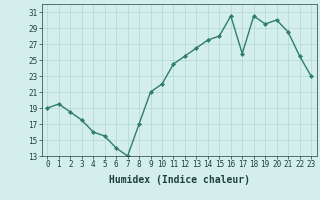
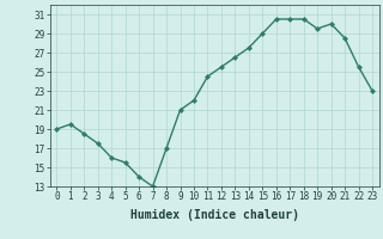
15: 28.0 -> 29.0
17: 25.8 -> 30.5
